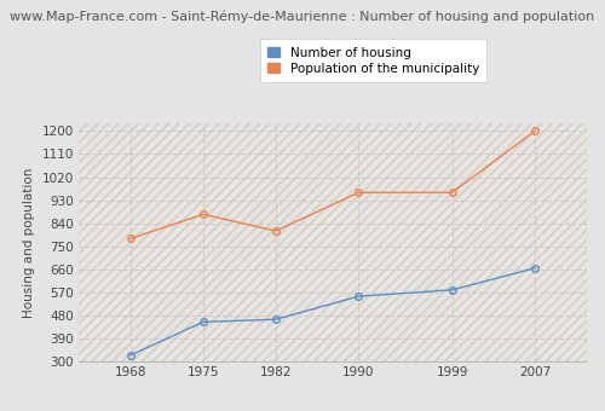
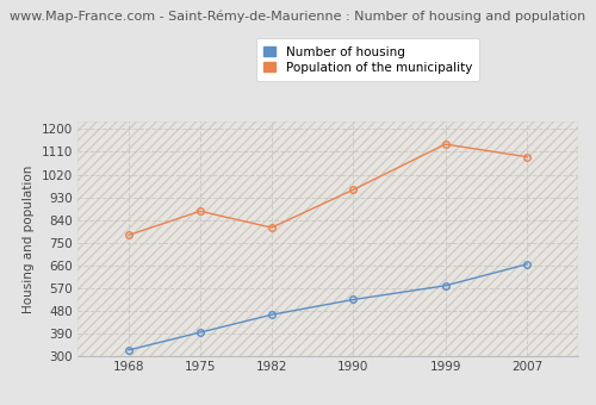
Number of housing/1975: 455 -> 395
Number of housing/1990: 555 -> 525
Population of the municipality/1999: 960 -> 1140
Population of the municipality/2007: 1200 -> 1090
